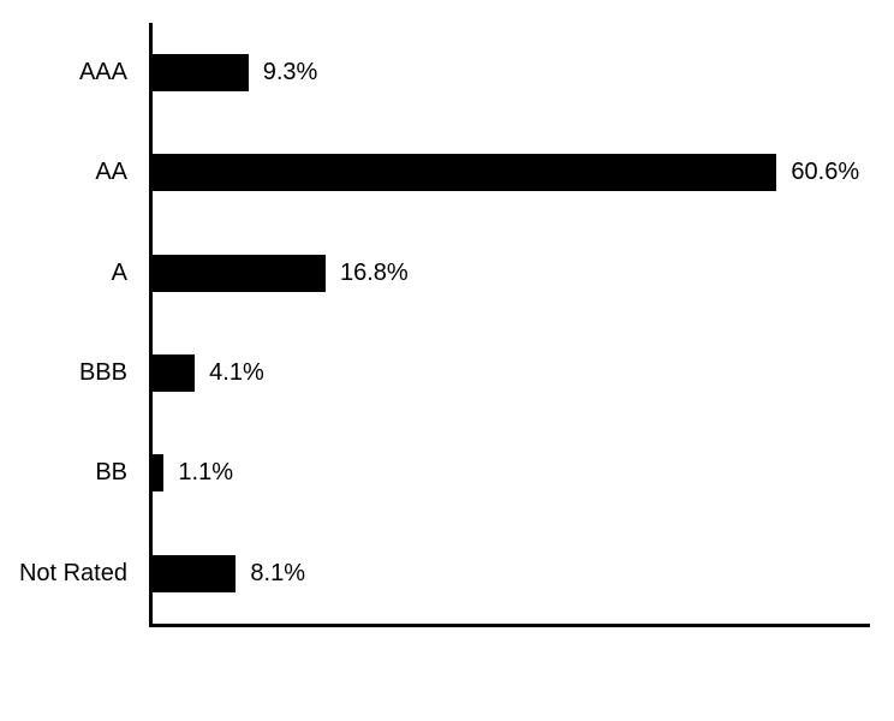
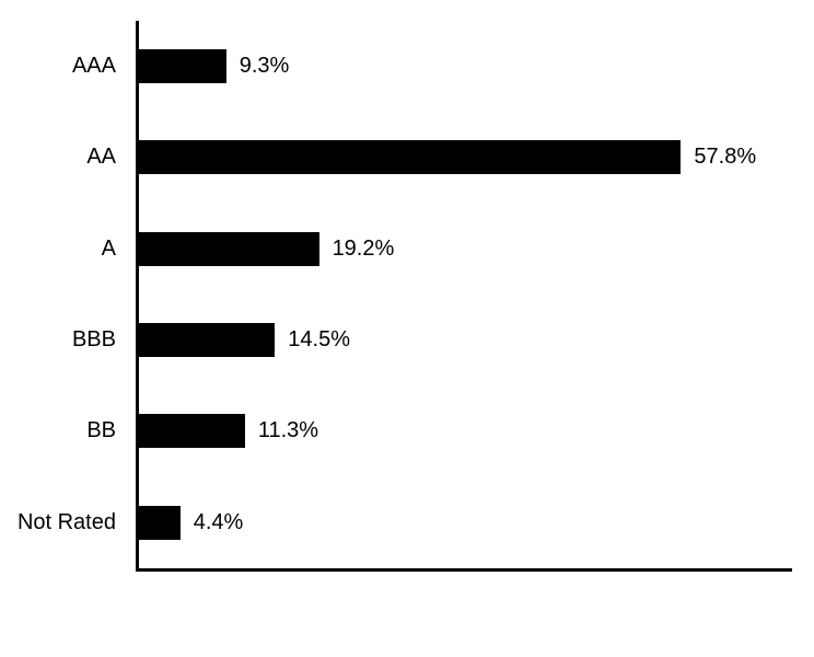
AA: 60.6% -> 57.8%
A: 16.8% -> 19.2%
BBB: 4.1% -> 14.5%
BB: 1.1% -> 11.3%
Not Rated: 8.1% -> 4.4%
